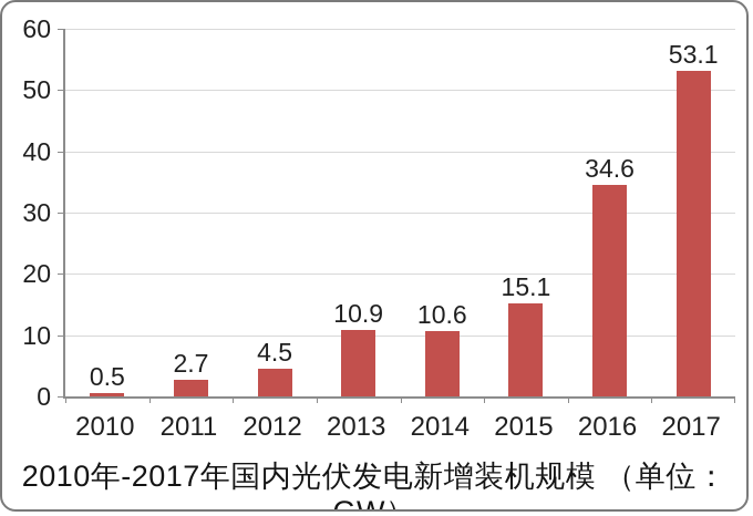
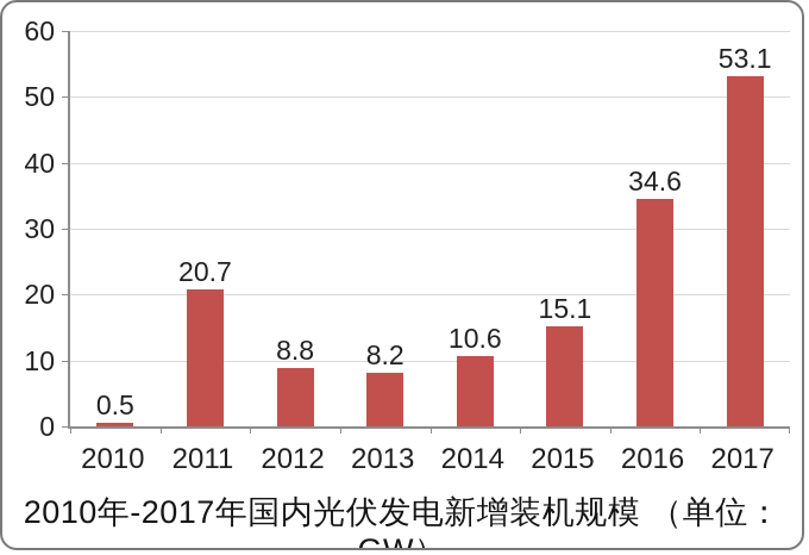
2011: 2.7 -> 20.7
2012: 4.5 -> 8.8
2013: 10.9 -> 8.2
